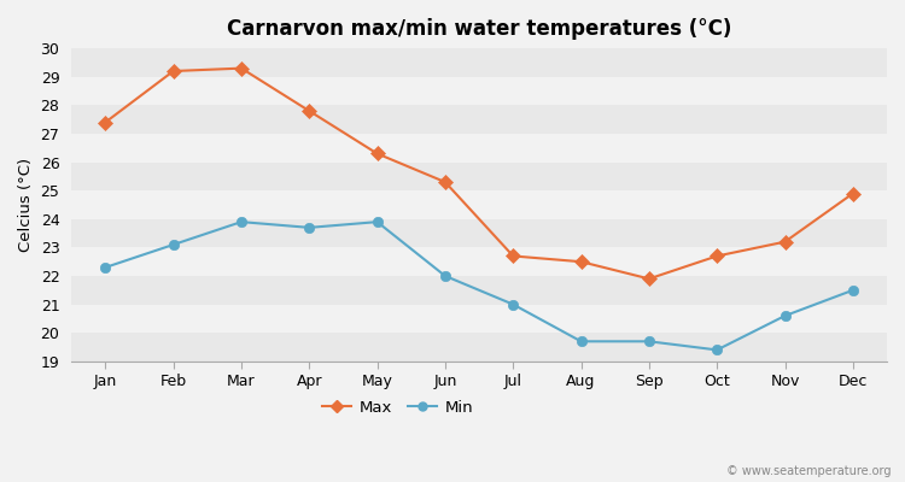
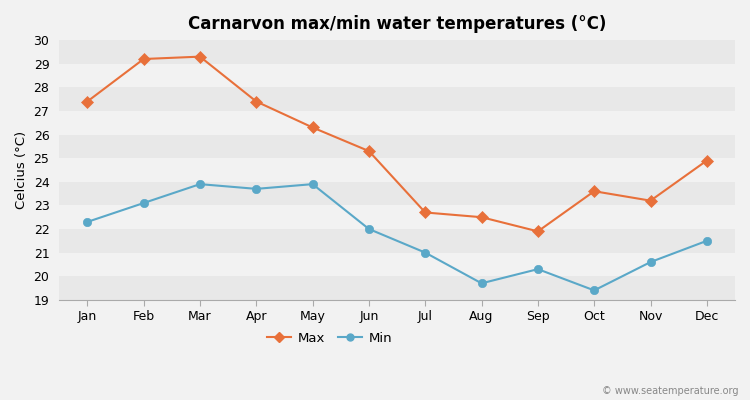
Max/Apr: 27.8 -> 27.4
Min/Sep: 19.7 -> 20.3
Max/Oct: 22.7 -> 23.6
